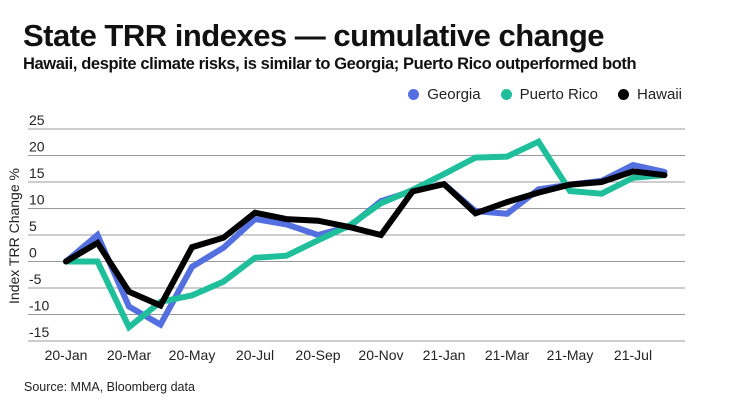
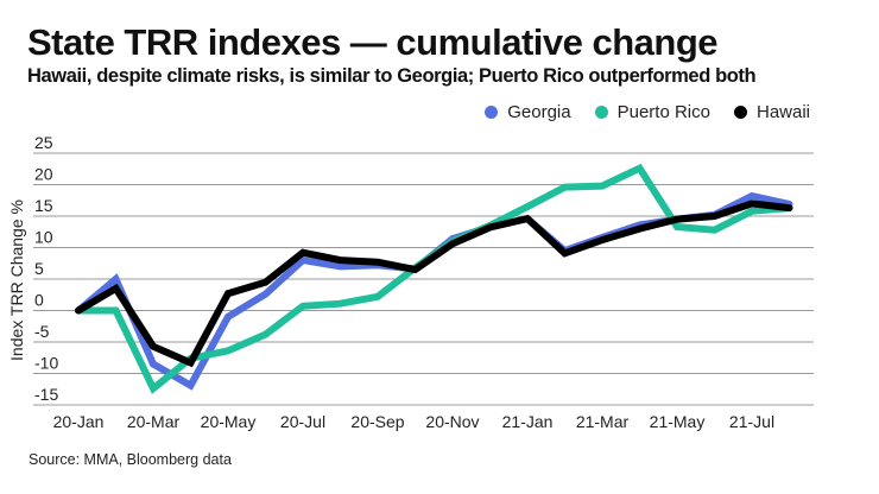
Georgia/20-Sep: 5 -> 7
Puerto Rico/20-Sep: 4 -> 2
Hawaii/20-Nov: 5 -> 11
Georgia/21-Mar: 9 -> 12
